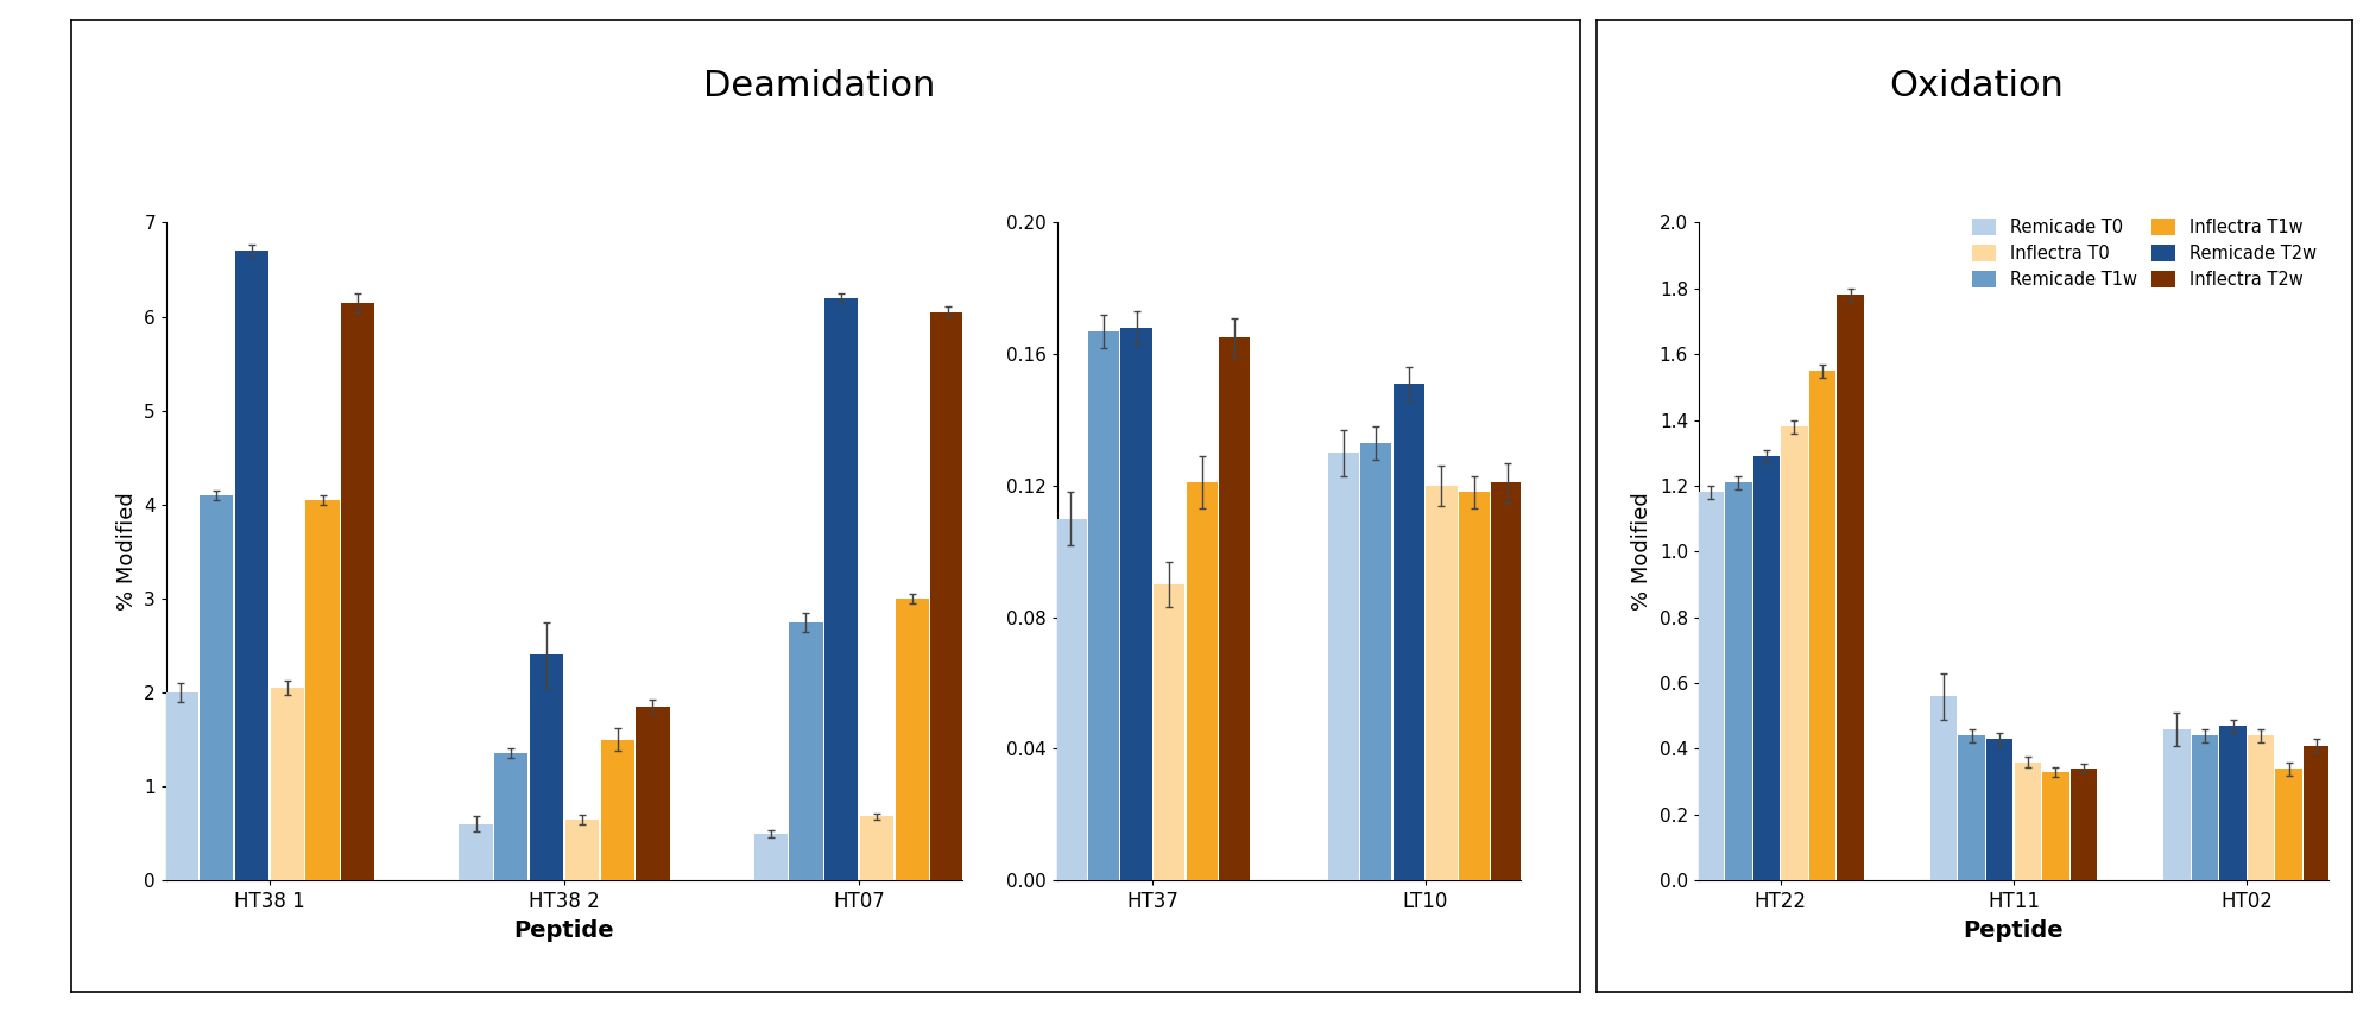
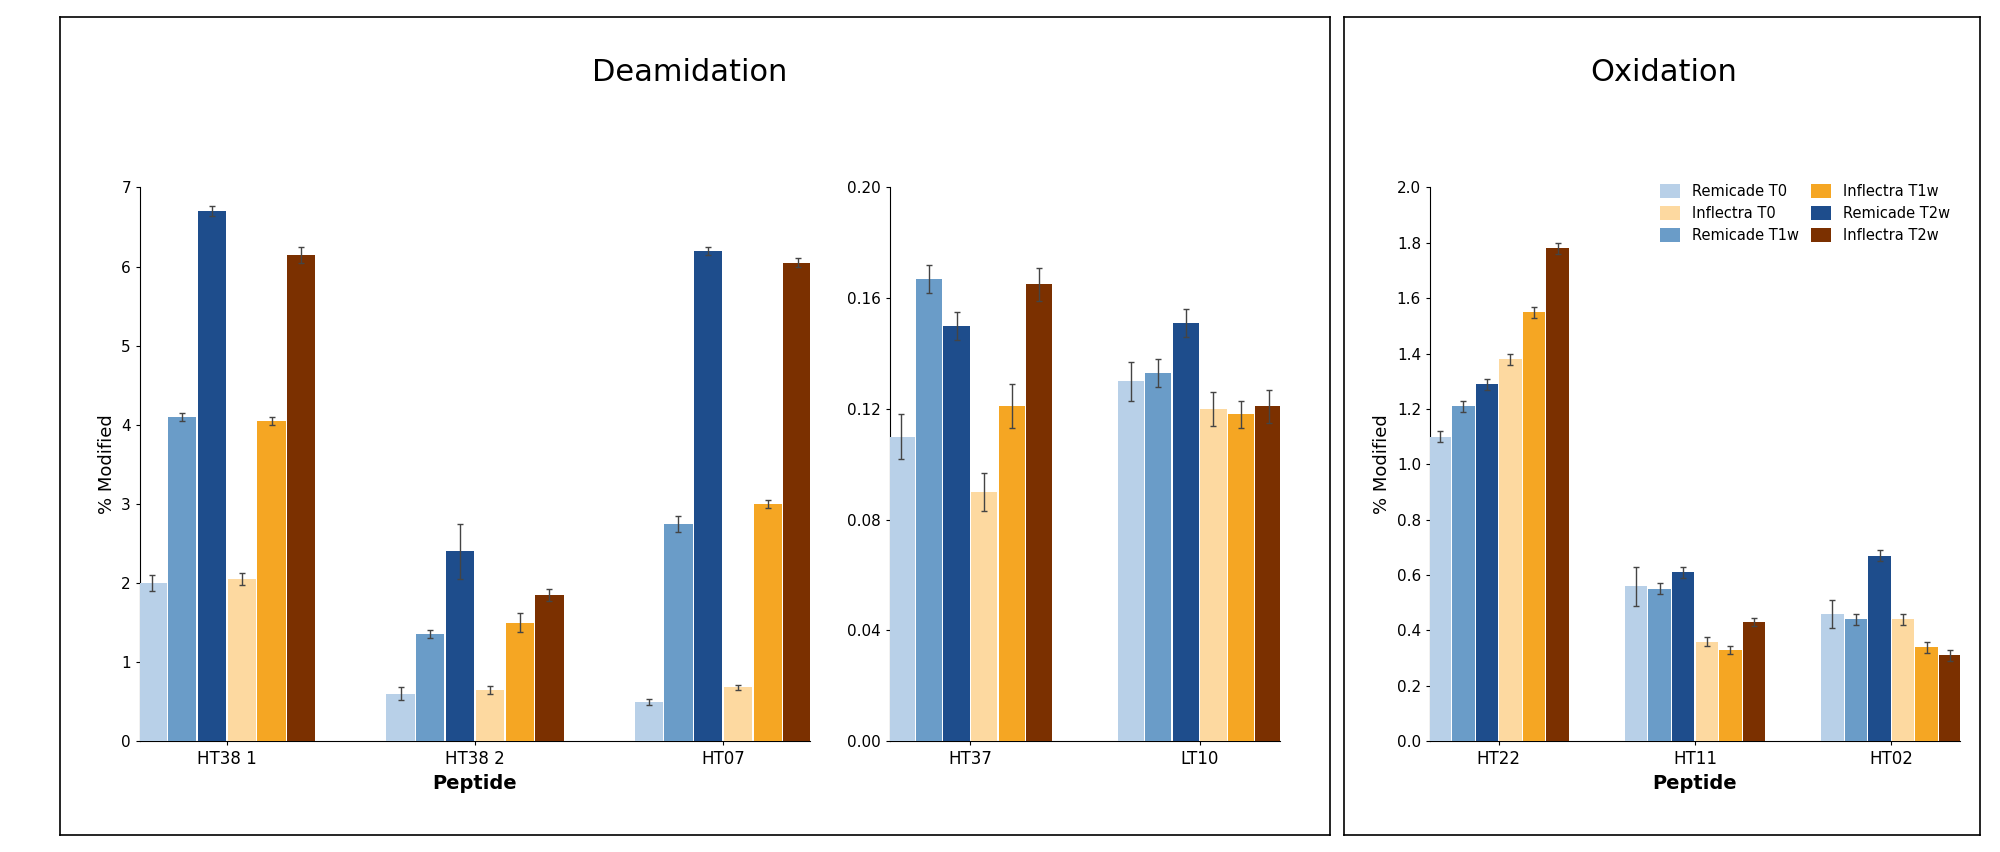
Remicade T2w/HT37: 0.168 -> 0.150
Remicade T0/HT22: 1.18 -> 1.10
Remicade T1w/HT11: 0.44 -> 0.55
Remicade T2w/HT11: 0.43 -> 0.61
Inflectra T2w/HT11: 0.34 -> 0.43
Remicade T2w/HT02: 0.47 -> 0.67
Inflectra T2w/HT02: 0.41 -> 0.31
